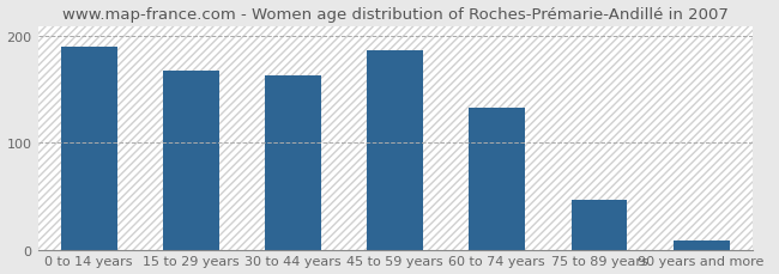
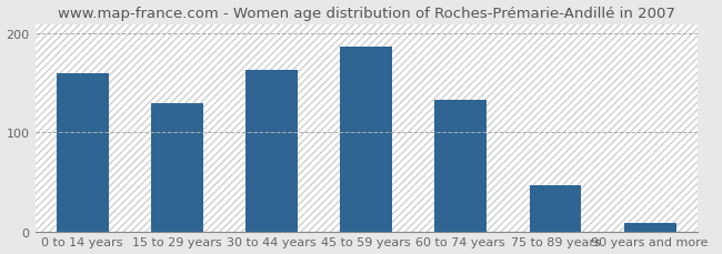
0 to 14 years: 190 -> 160
15 to 29 years: 168 -> 130
